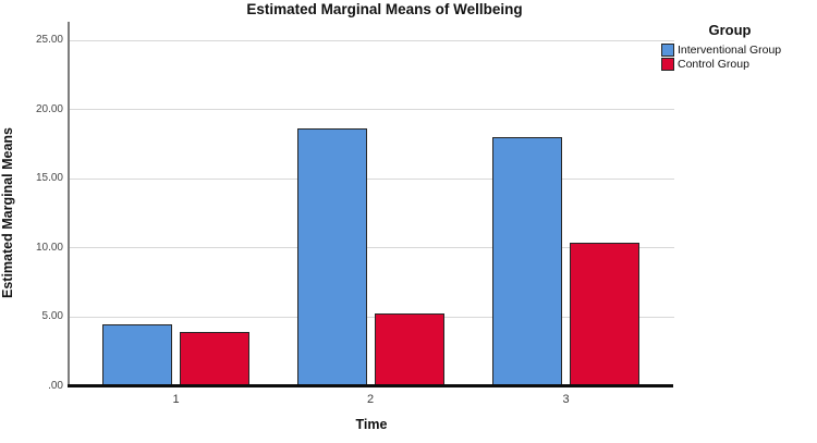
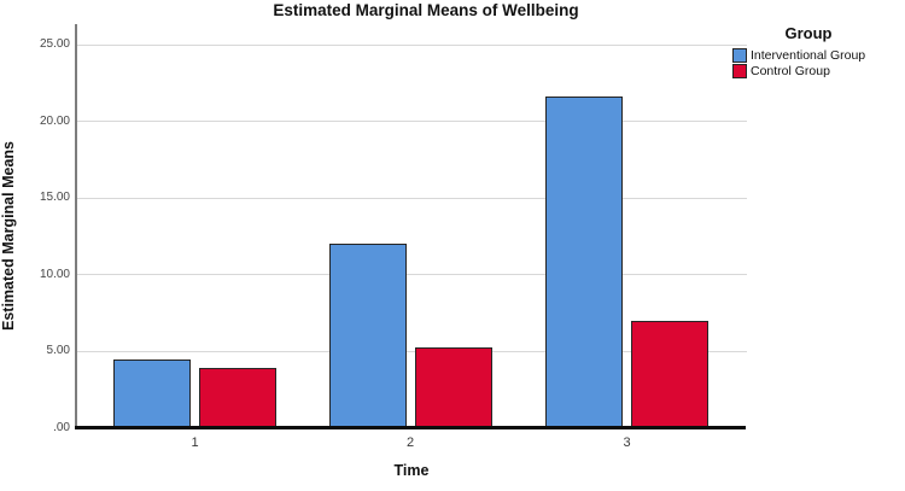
Interventional Group/2: 18.6 -> 12.0
Interventional Group/3: 18.0 -> 21.6
Control Group/3: 10.4 -> 7.0
